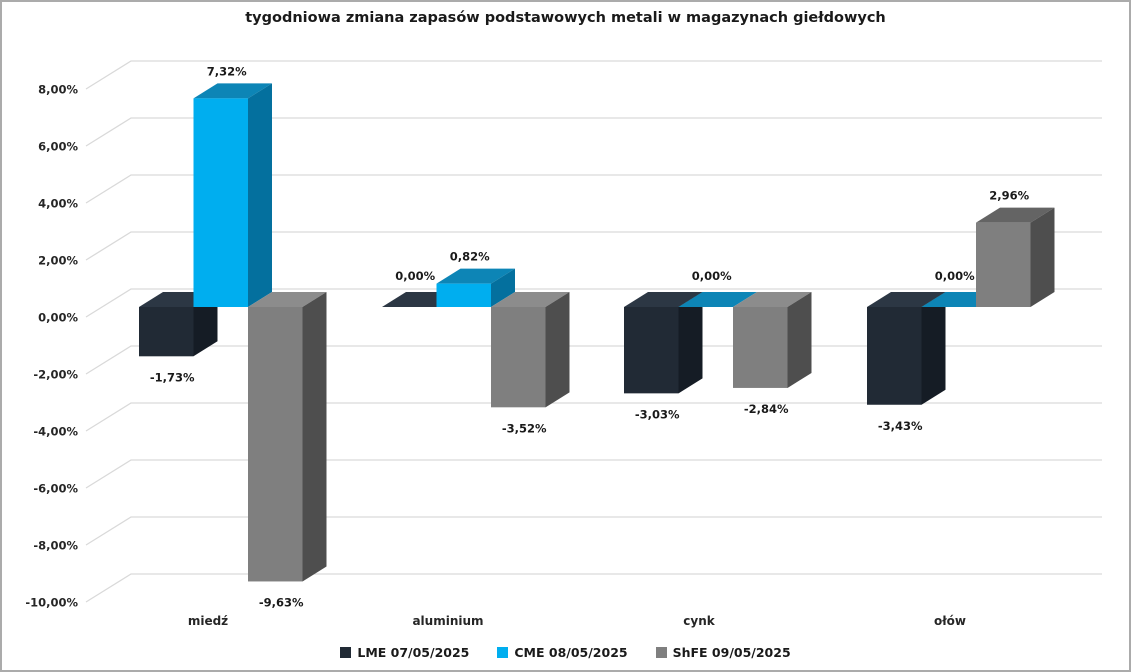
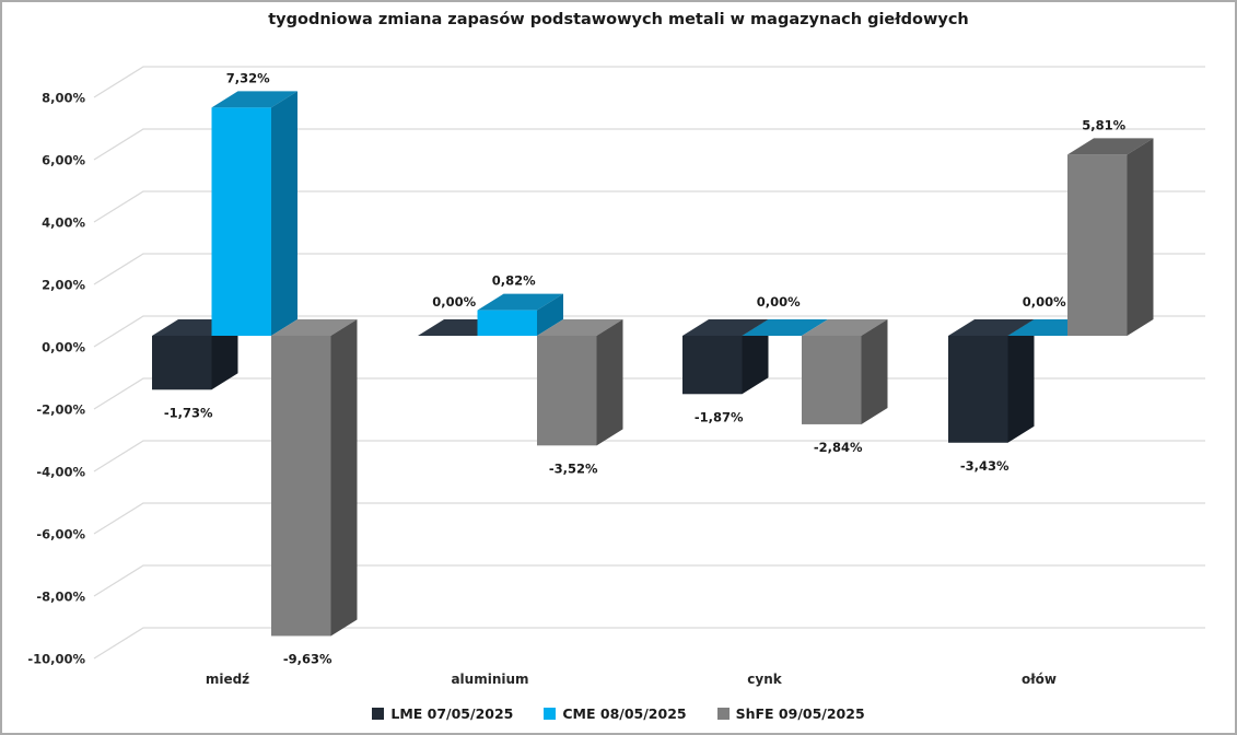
LME 07/05/2025/cynk: -3,03% -> -1,87%
ShFE 09/05/2025/ołów: 2,96% -> 5,81%
